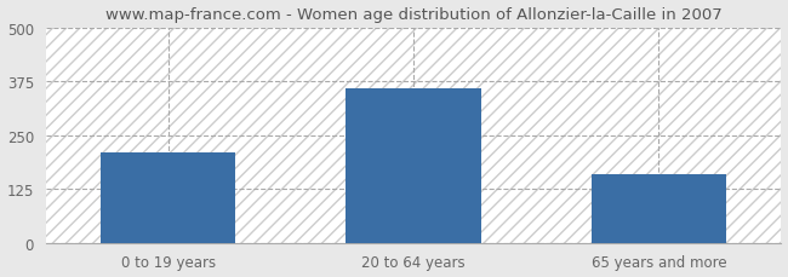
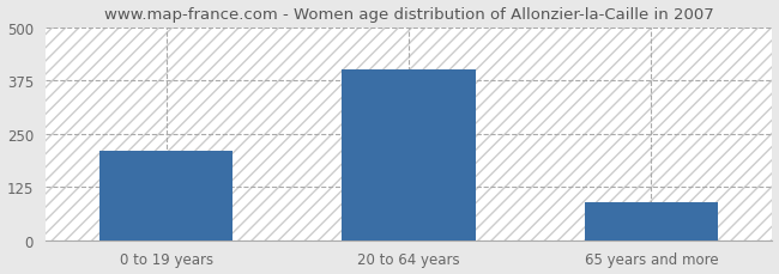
20 to 64 years: 360 -> 400
65 years and more: 160 -> 90
